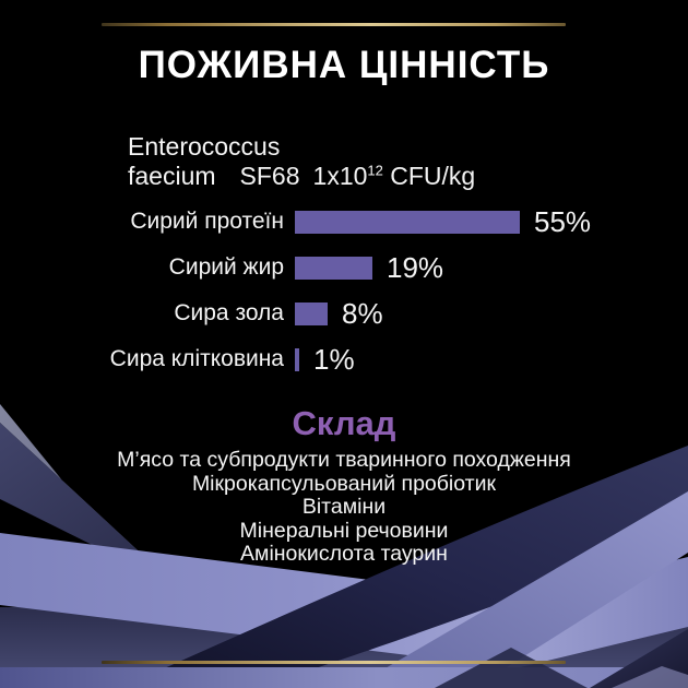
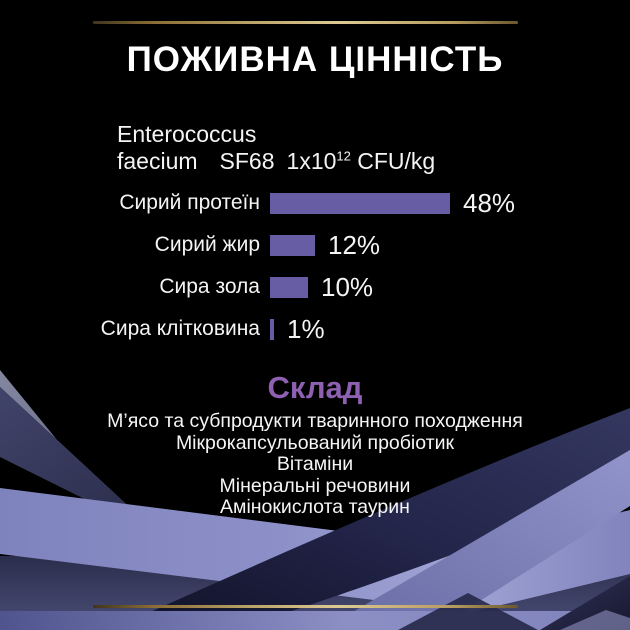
Сирий протеїн: 55% -> 48%
Сирий жир: 19% -> 12%
Сира зола: 8% -> 10%
